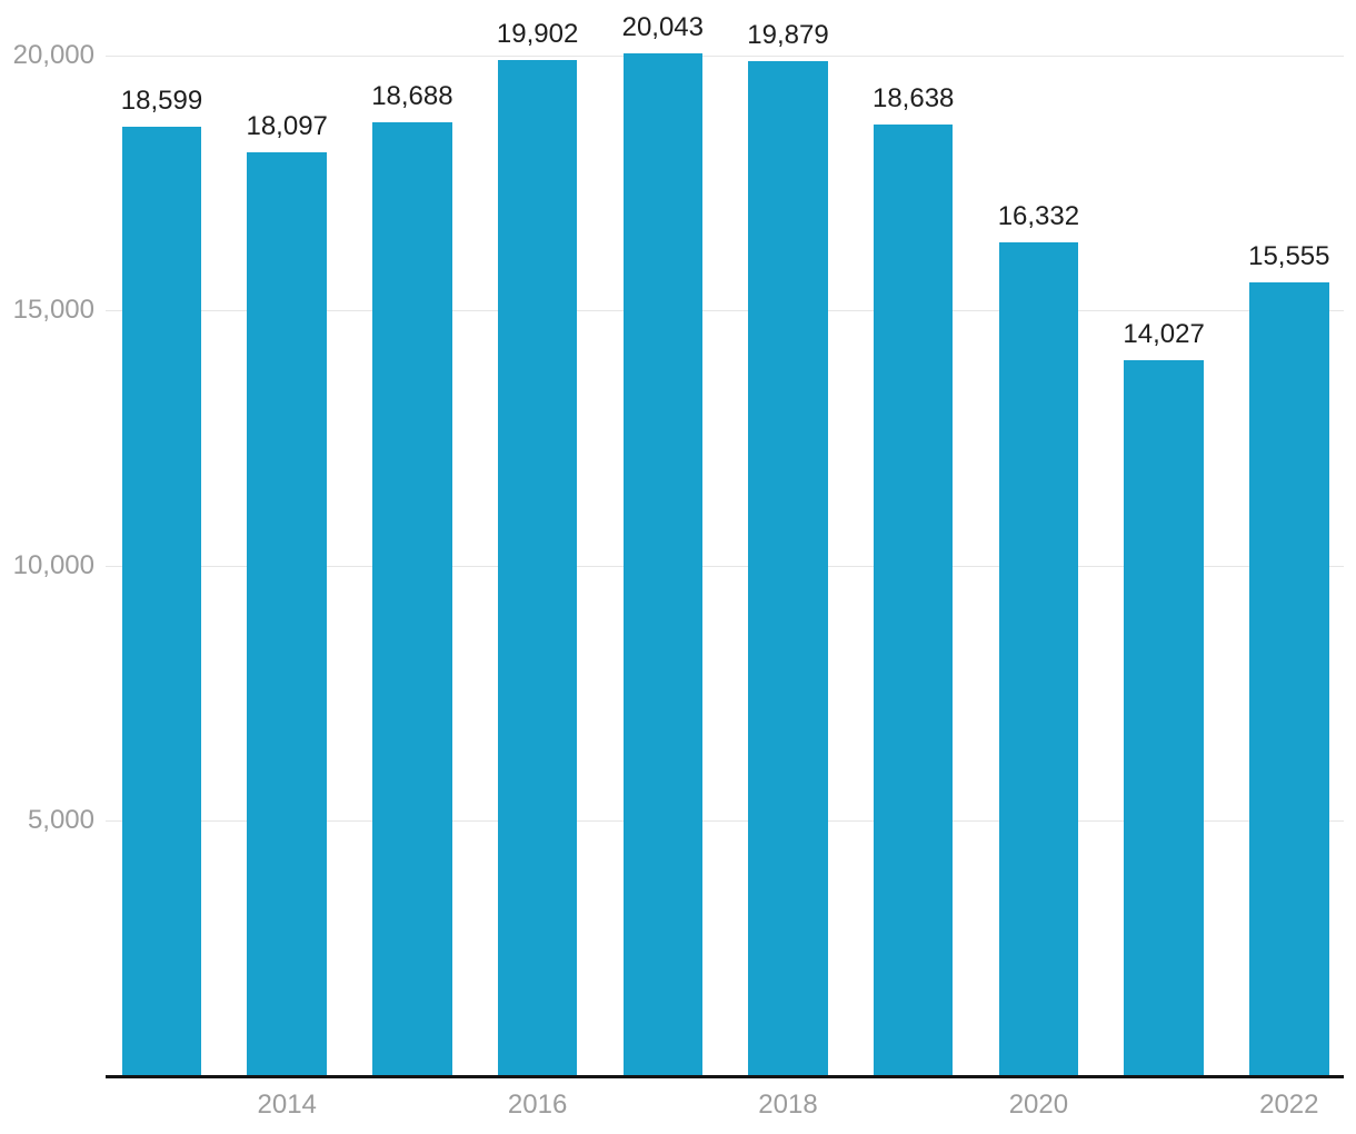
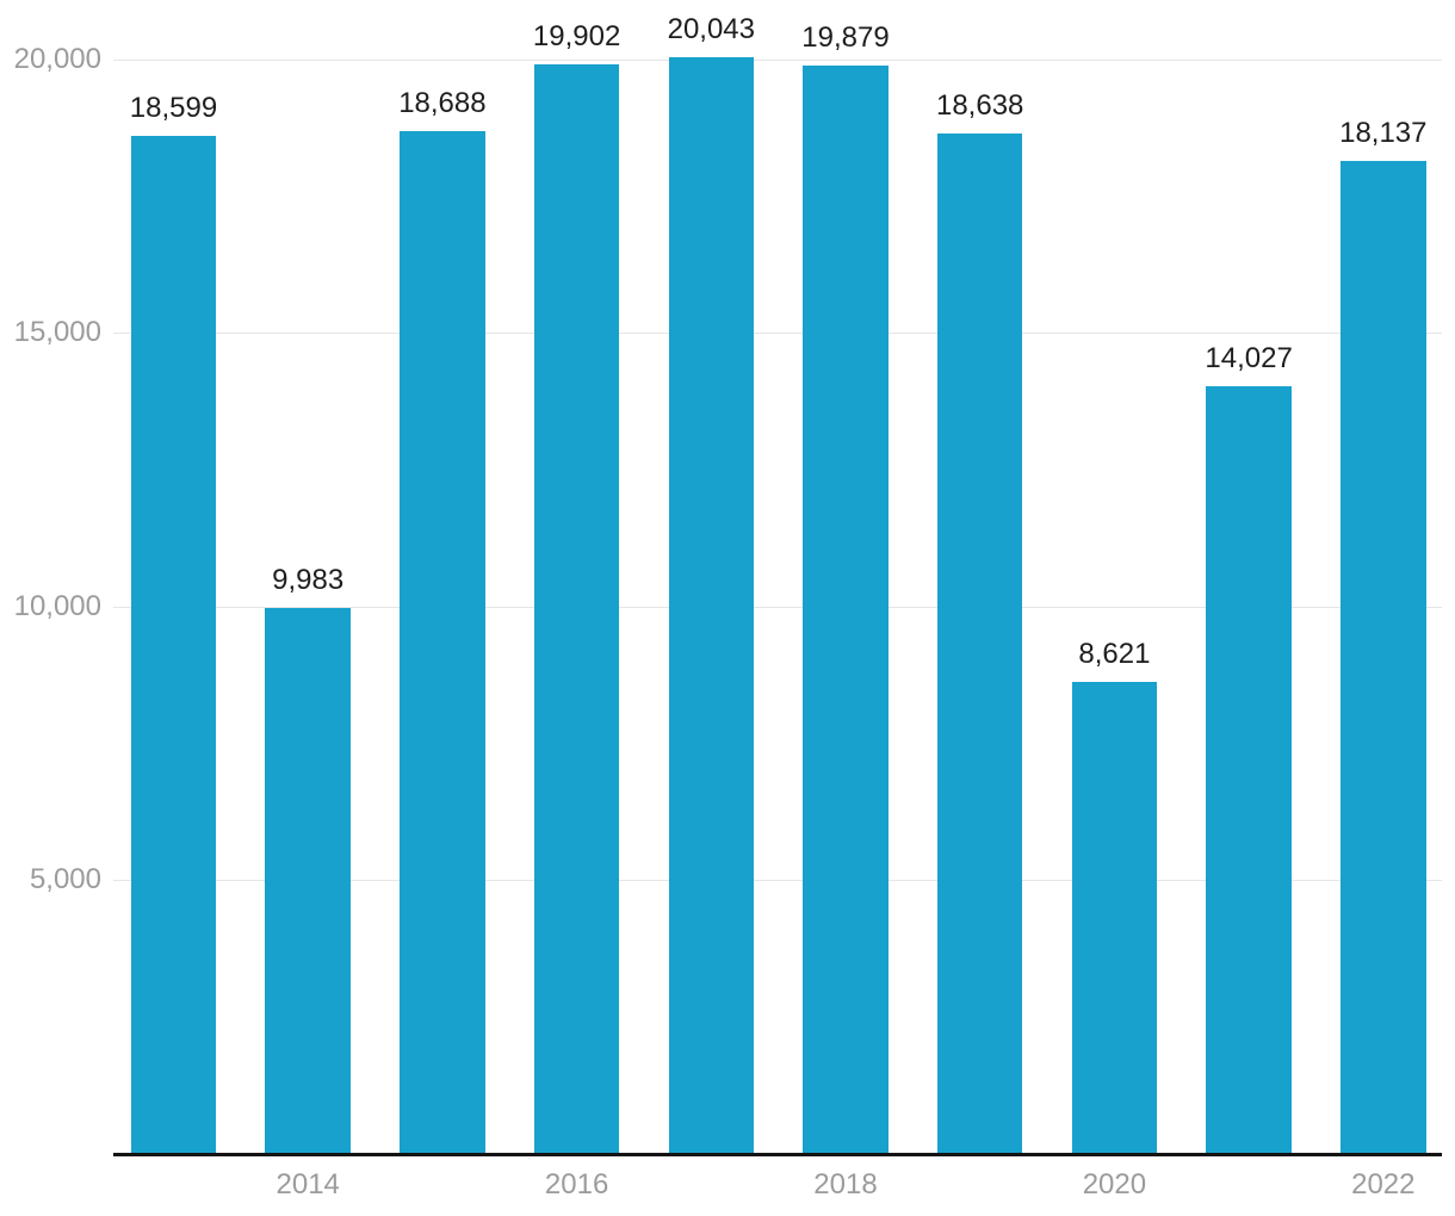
2014: 18,097 -> 9,983
2020: 16,332 -> 8,621
2022: 15,555 -> 18,137
